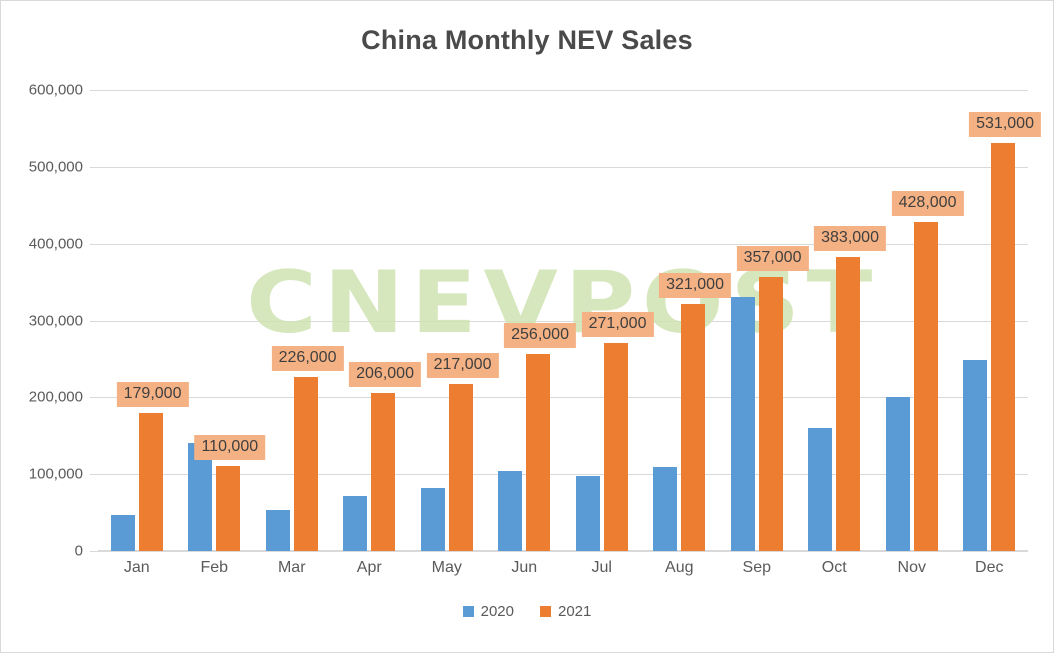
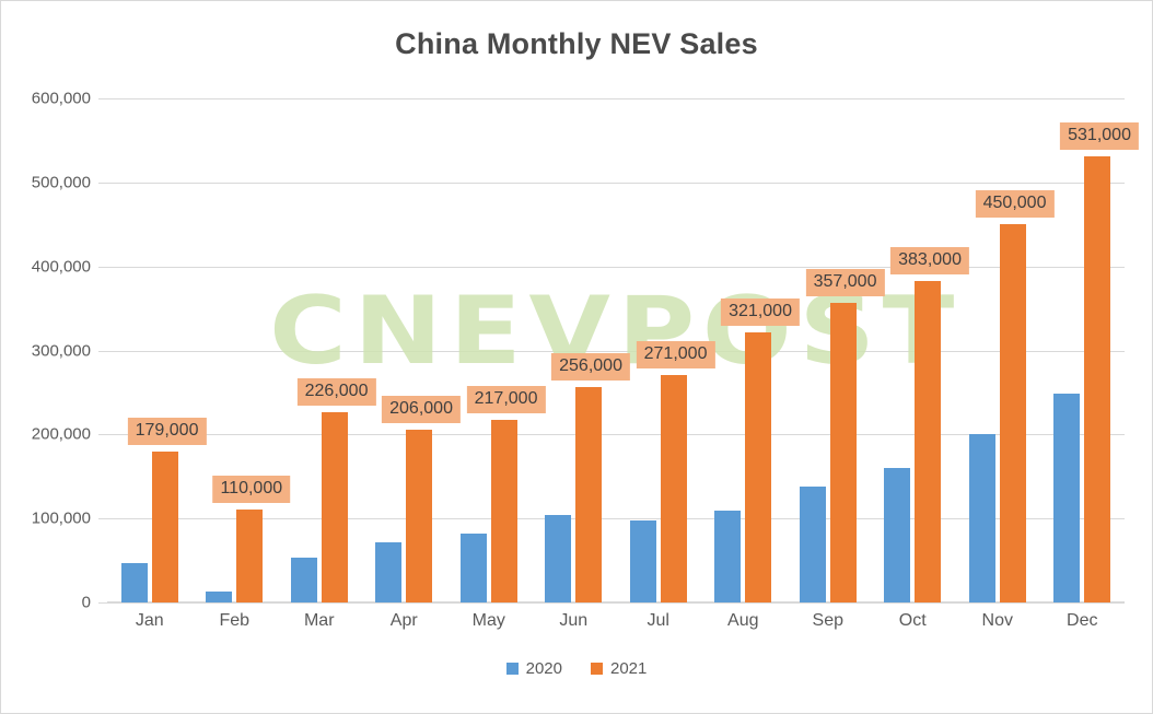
2020/Feb: 140000 -> 10000
2020/Sep: 330000 -> 140000
2021/Nov: 428,000 -> 450,000
